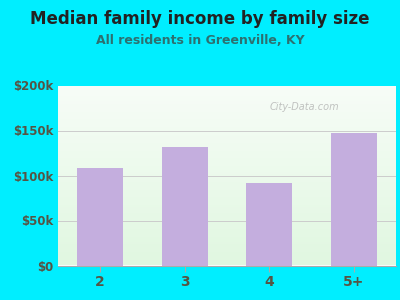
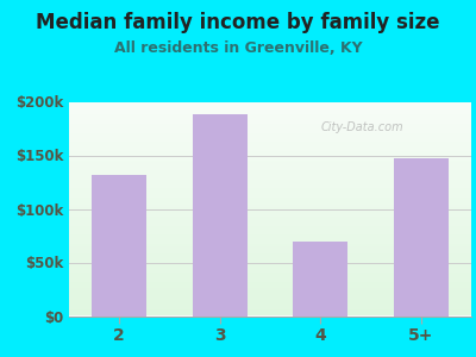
2: $108k -> $132k
3: $132k -> $188k
4: $92k -> $70k
